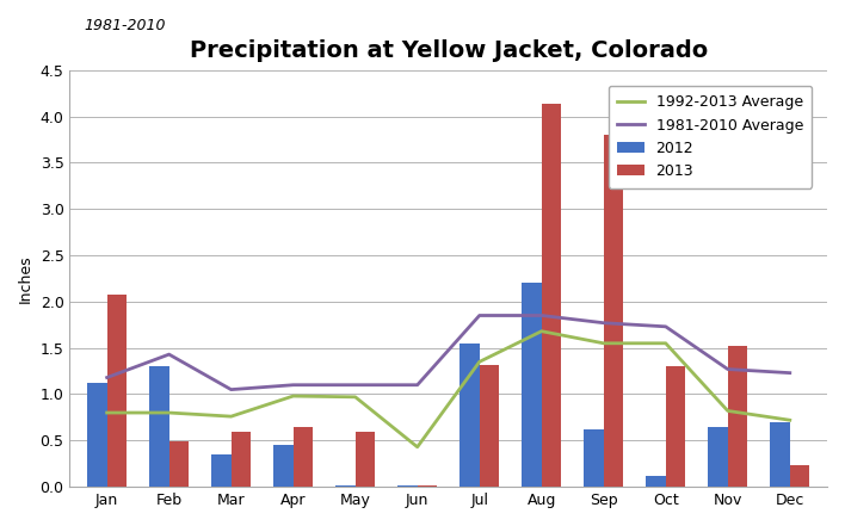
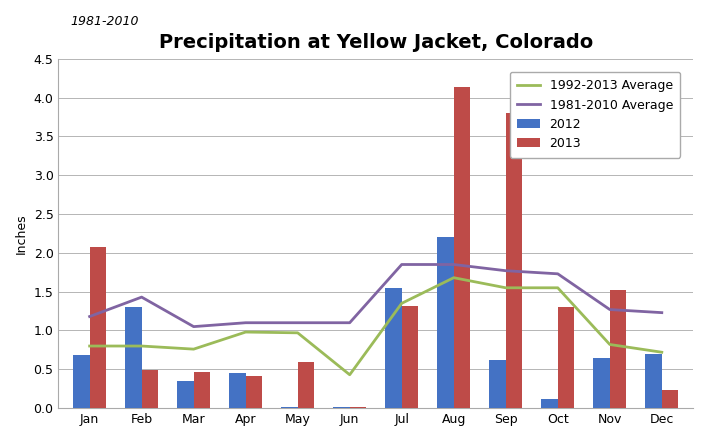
2012/Jan: 1.12 -> 0.68
2013/Mar: 0.60 -> 0.46
2013/Apr: 0.64 -> 0.41
